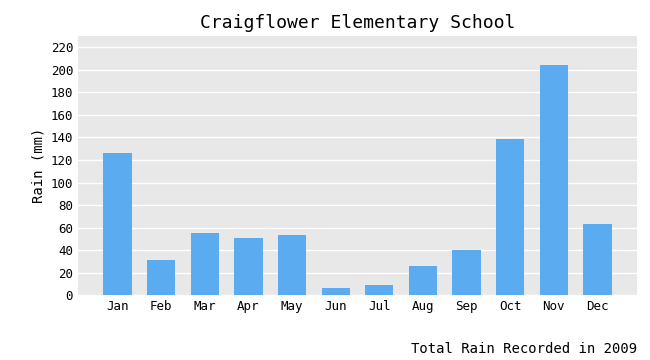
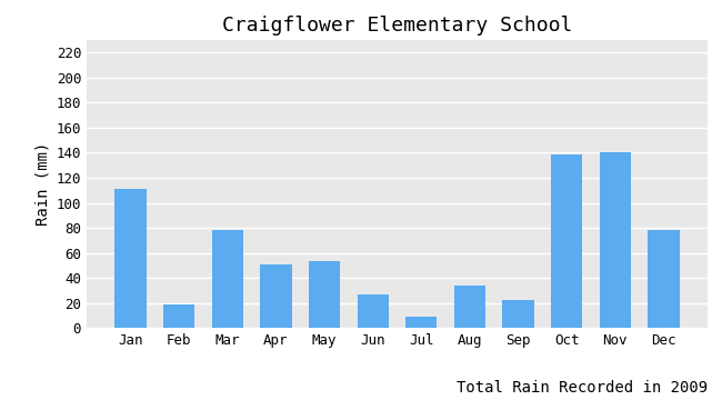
Jan: 126 -> 111
Feb: 31 -> 19
Mar: 55 -> 78
Jun: 6 -> 27
Aug: 26 -> 34
Sep: 40 -> 22
Nov: 204 -> 140
Dec: 63 -> 78
